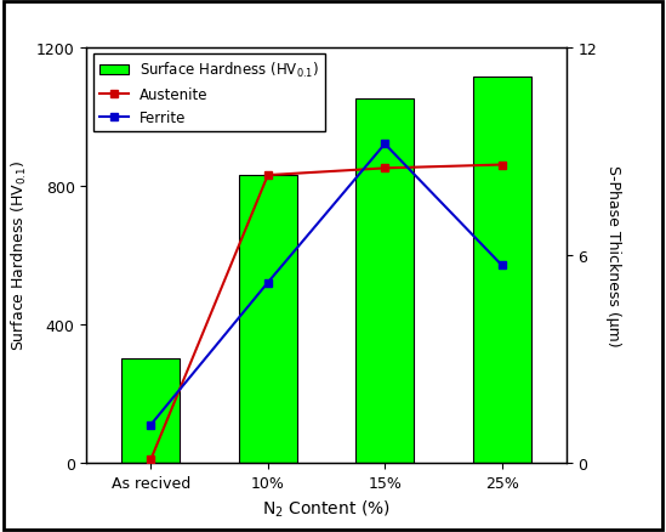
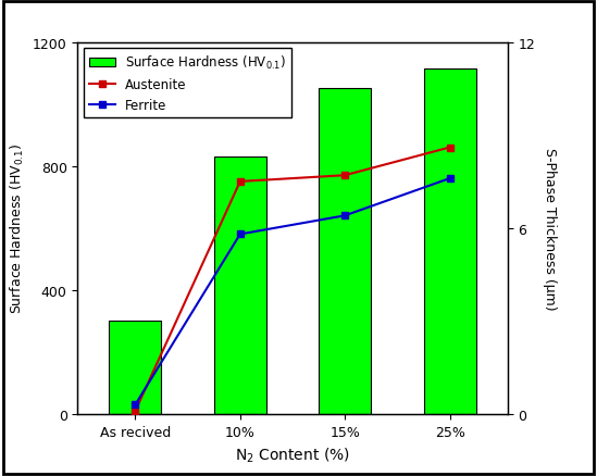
Ferrite/As recived: 1.1 -> 0.3
Austenite/10%: 8.3 -> 7.5
Ferrite/10%: 5.2 -> 5.8
Austenite/15%: 8.5 -> 7.7
Ferrite/15%: 9.2 -> 6.4
Ferrite/25%: 5.7 -> 7.6
